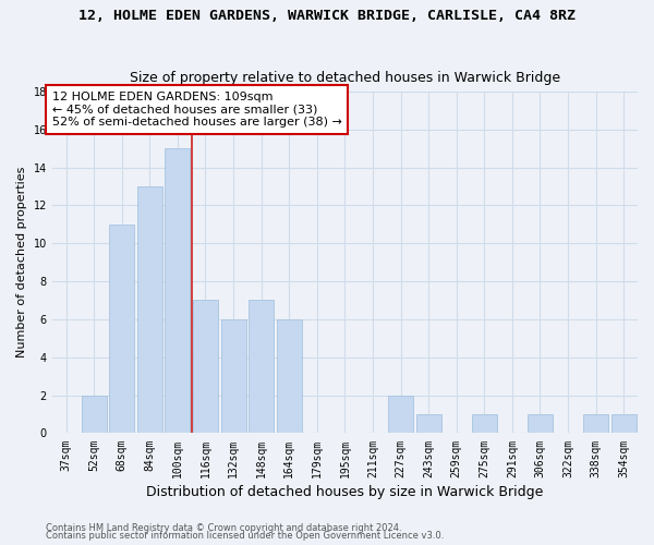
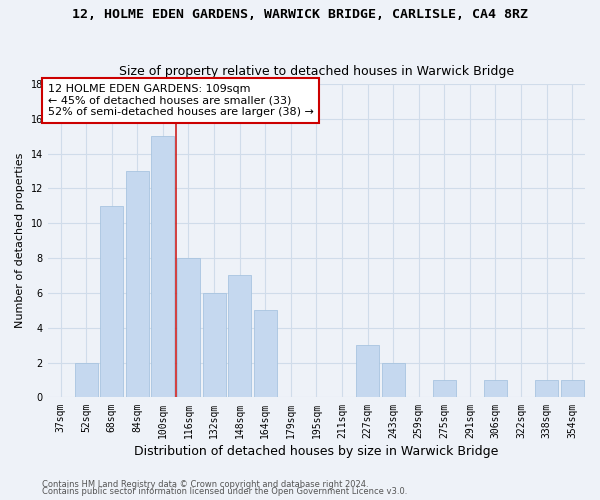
116sqm: 7 -> 8
164sqm: 6 -> 5
227sqm: 2 -> 3
243sqm: 1 -> 2
